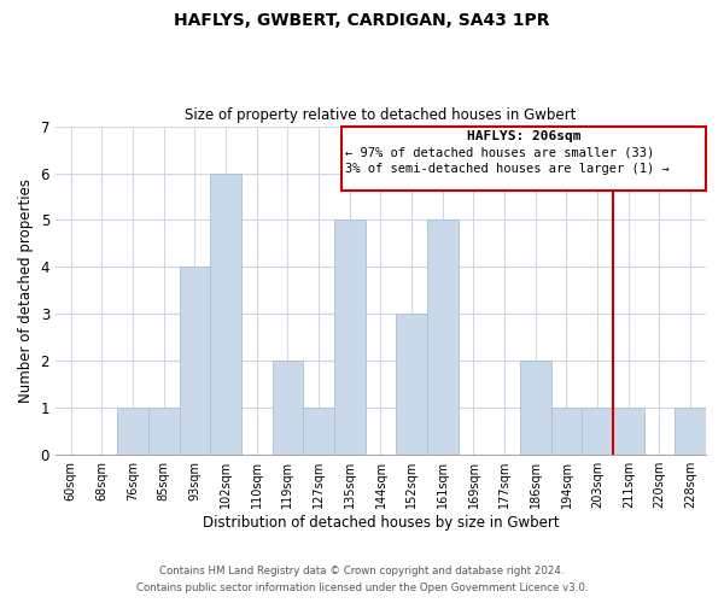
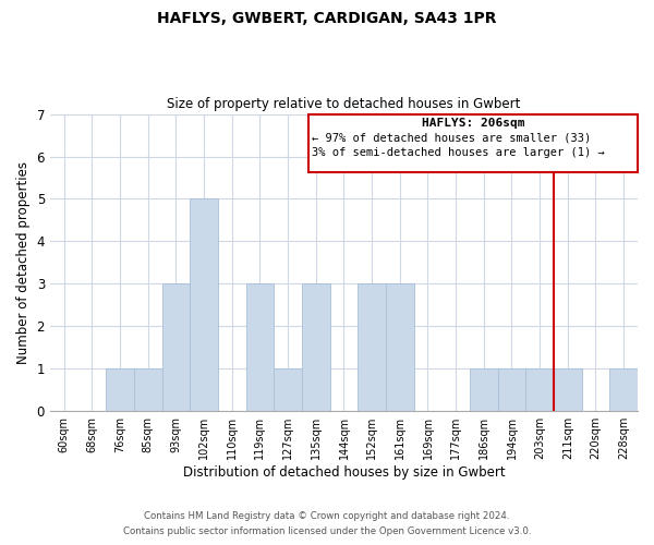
93sqm: 4 -> 3
102sqm: 6 -> 5
119sqm: 2 -> 3
135sqm: 5 -> 3
161sqm: 5 -> 3
186sqm: 2 -> 1
